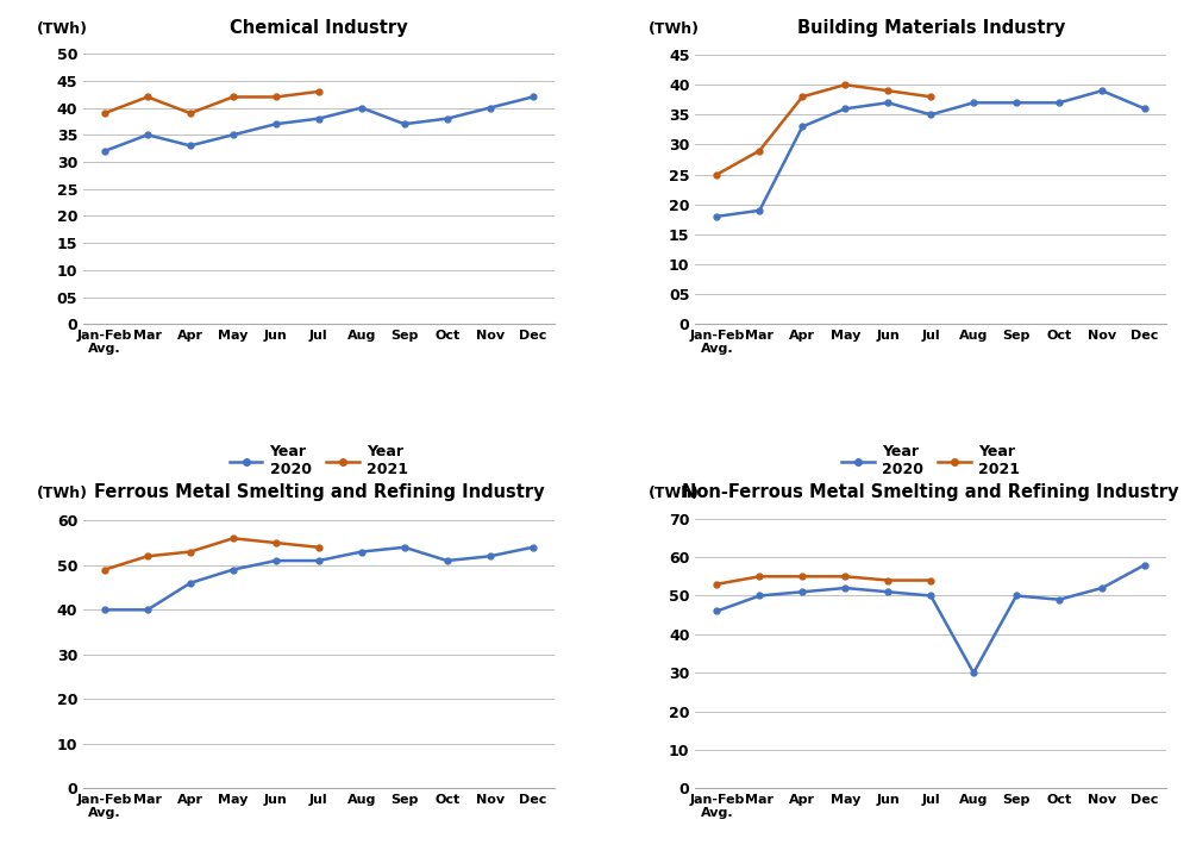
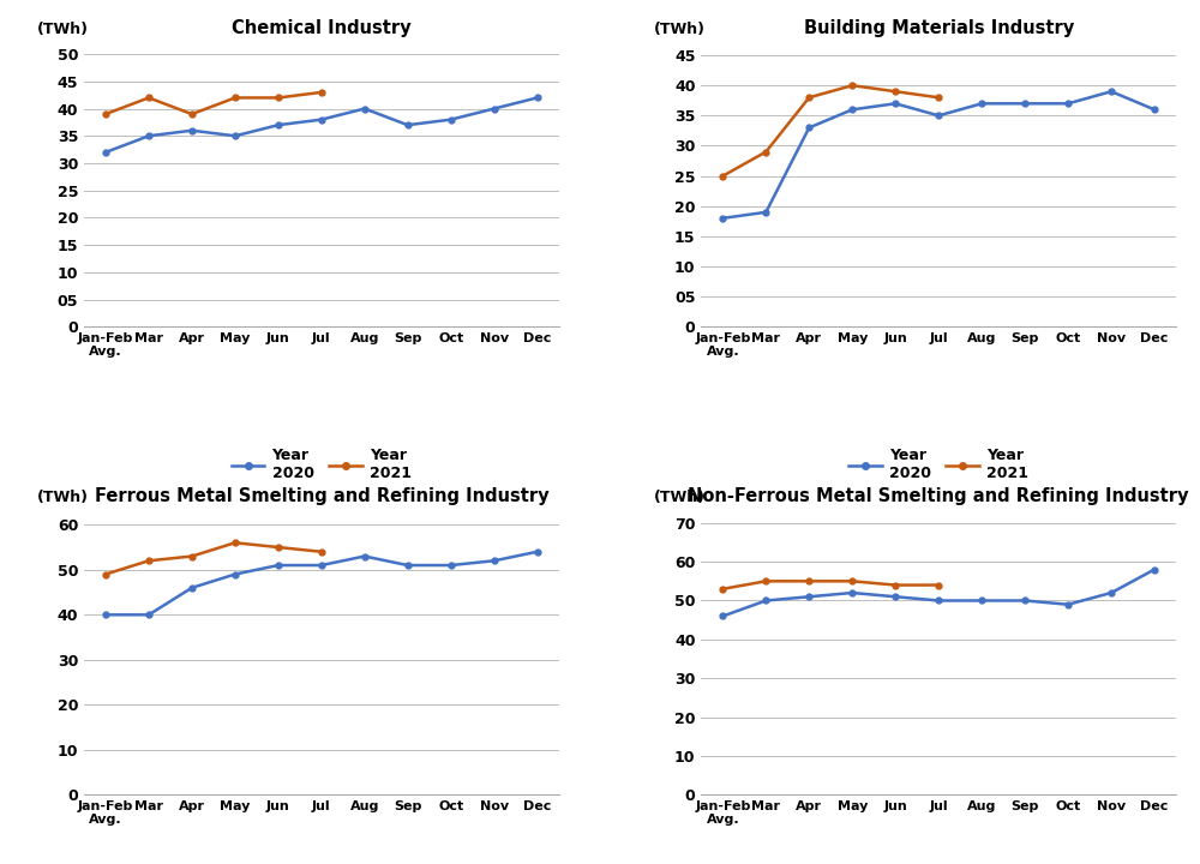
Chemical Industry/Year 2020/Apr: 33 -> 36
Ferrous Metal Smelting and Refining Industry/Year 2020/Sep: 54 -> 51
Non-Ferrous Metal Smelting and Refining Industry/Year 2020/Aug: 30 -> 50
